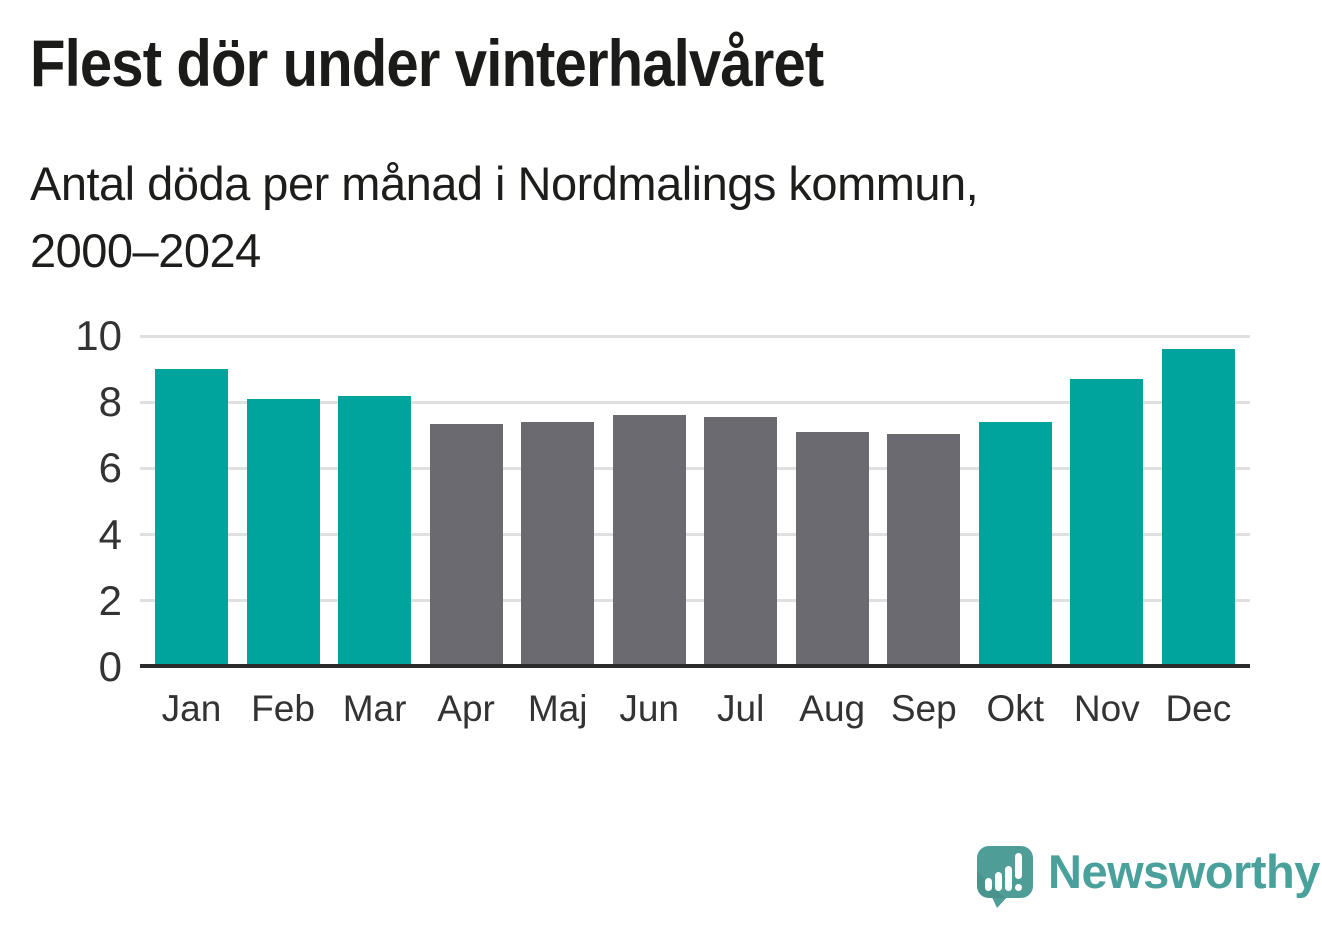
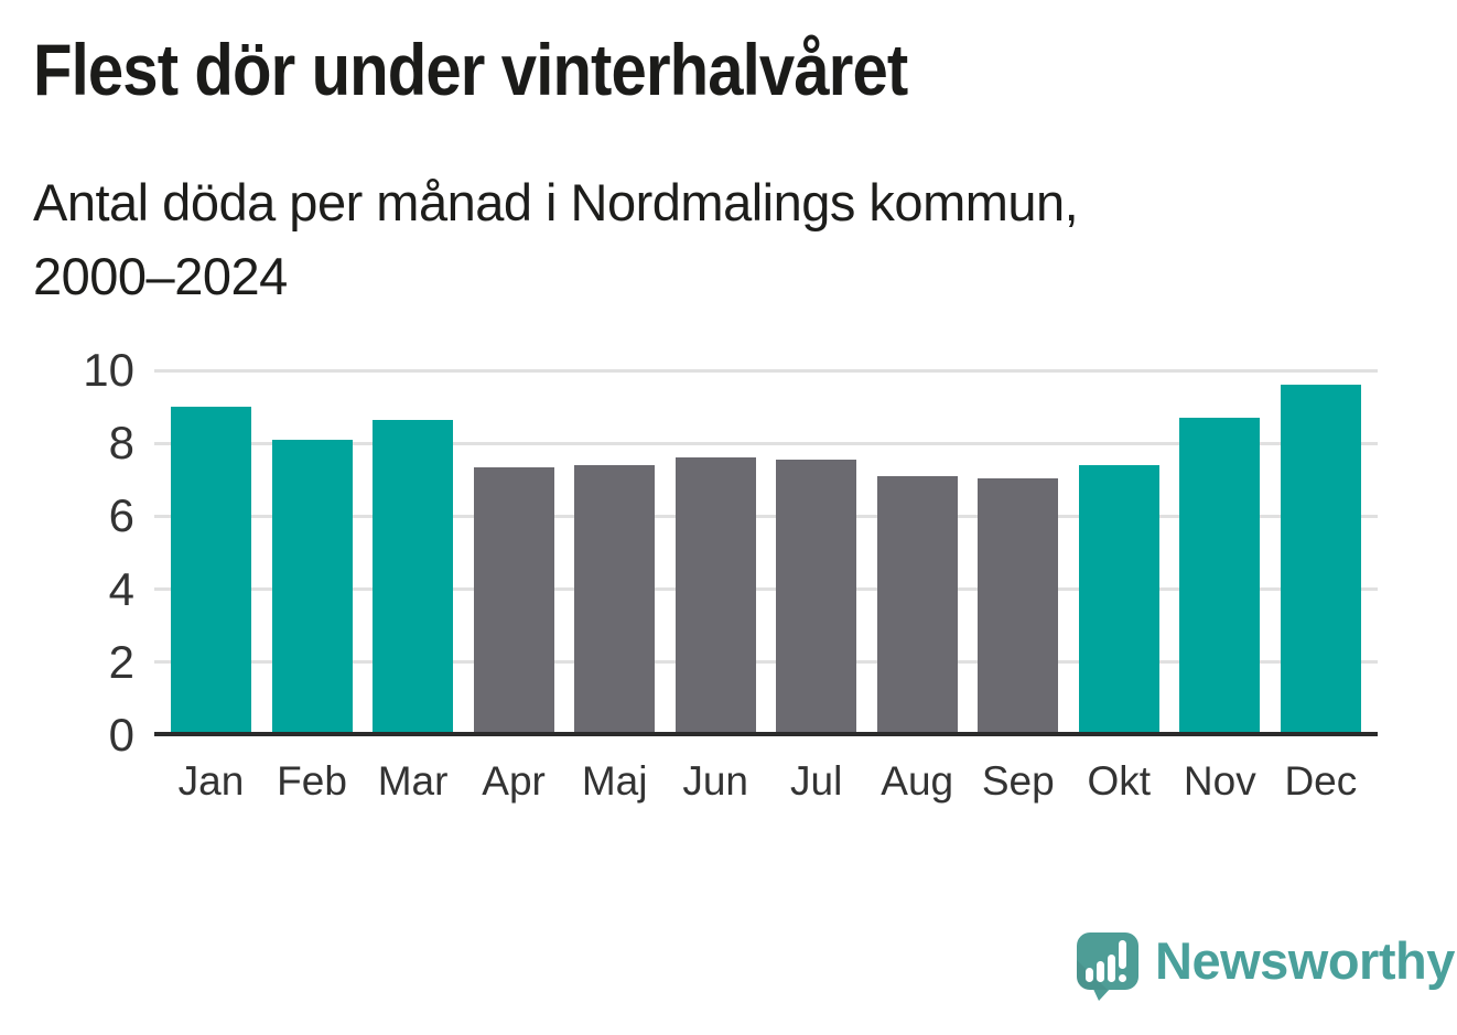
Mar: 8.2 -> 8.7
